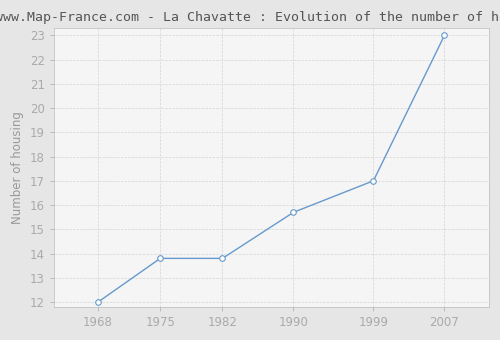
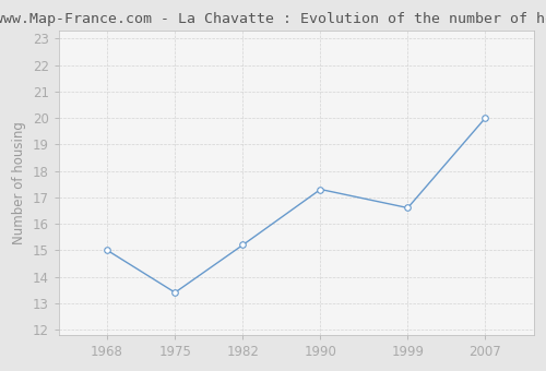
1968: 12.0 -> 15.0
1975: 13.8 -> 13.4
1982: 13.8 -> 15.2
1990: 15.7 -> 17.3
1999: 17.0 -> 16.6
2007: 23.0 -> 20.0
